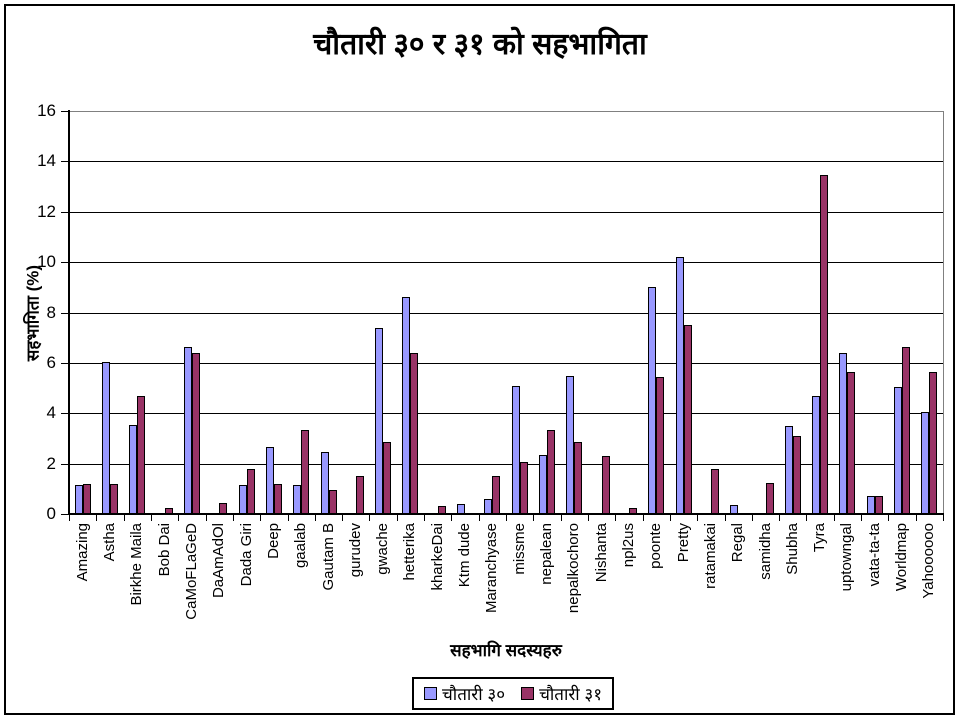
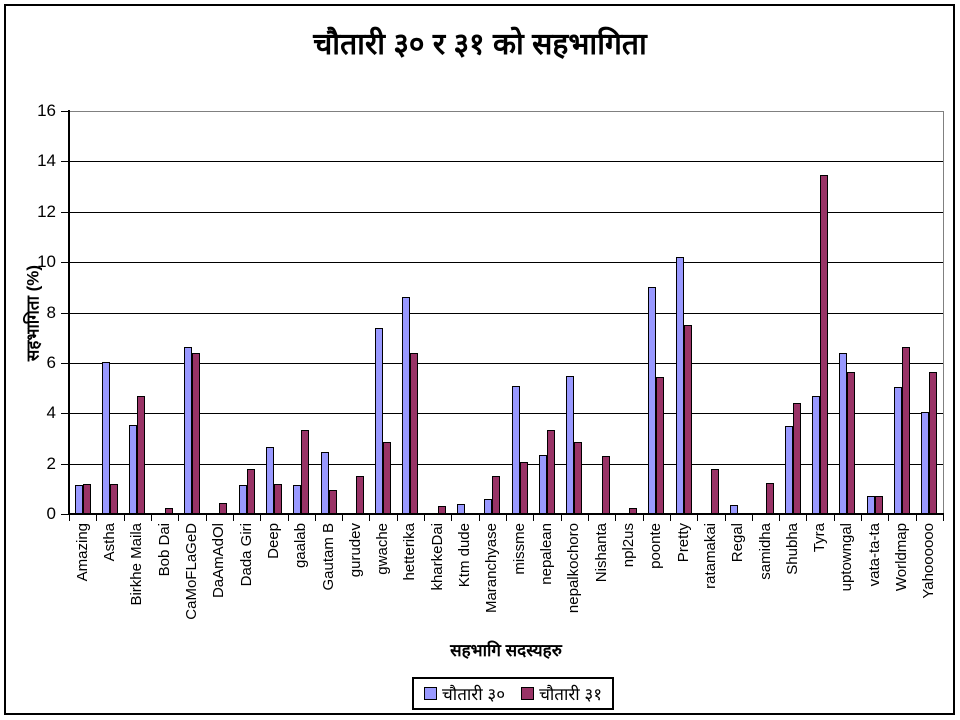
चौतारी ३१/Shubha: 3.1 -> 4.4
